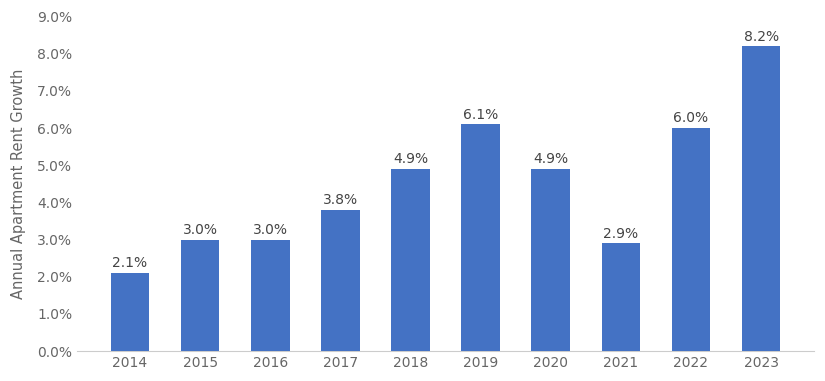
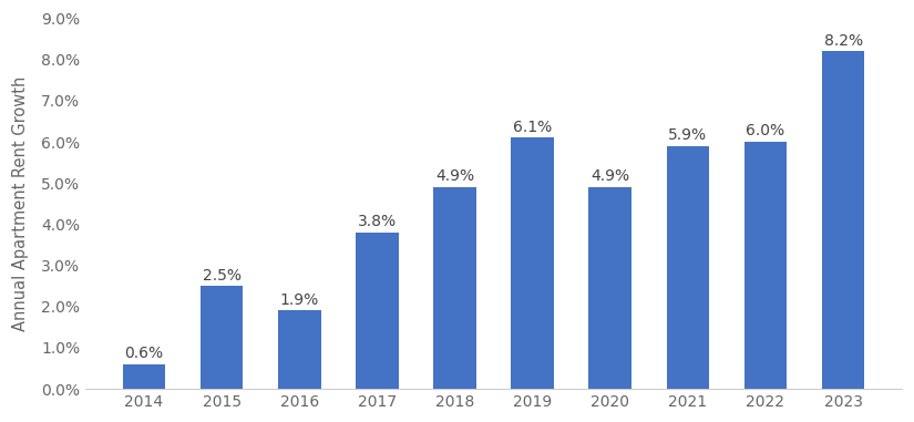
2014: 2.1% -> 0.6%
2015: 3.0% -> 2.5%
2016: 3.0% -> 1.9%
2021: 2.9% -> 5.9%
